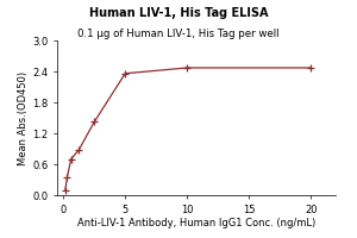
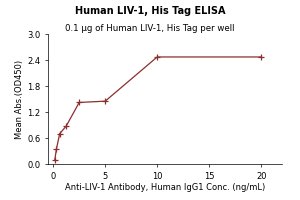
5: 2.36 -> 1.45
